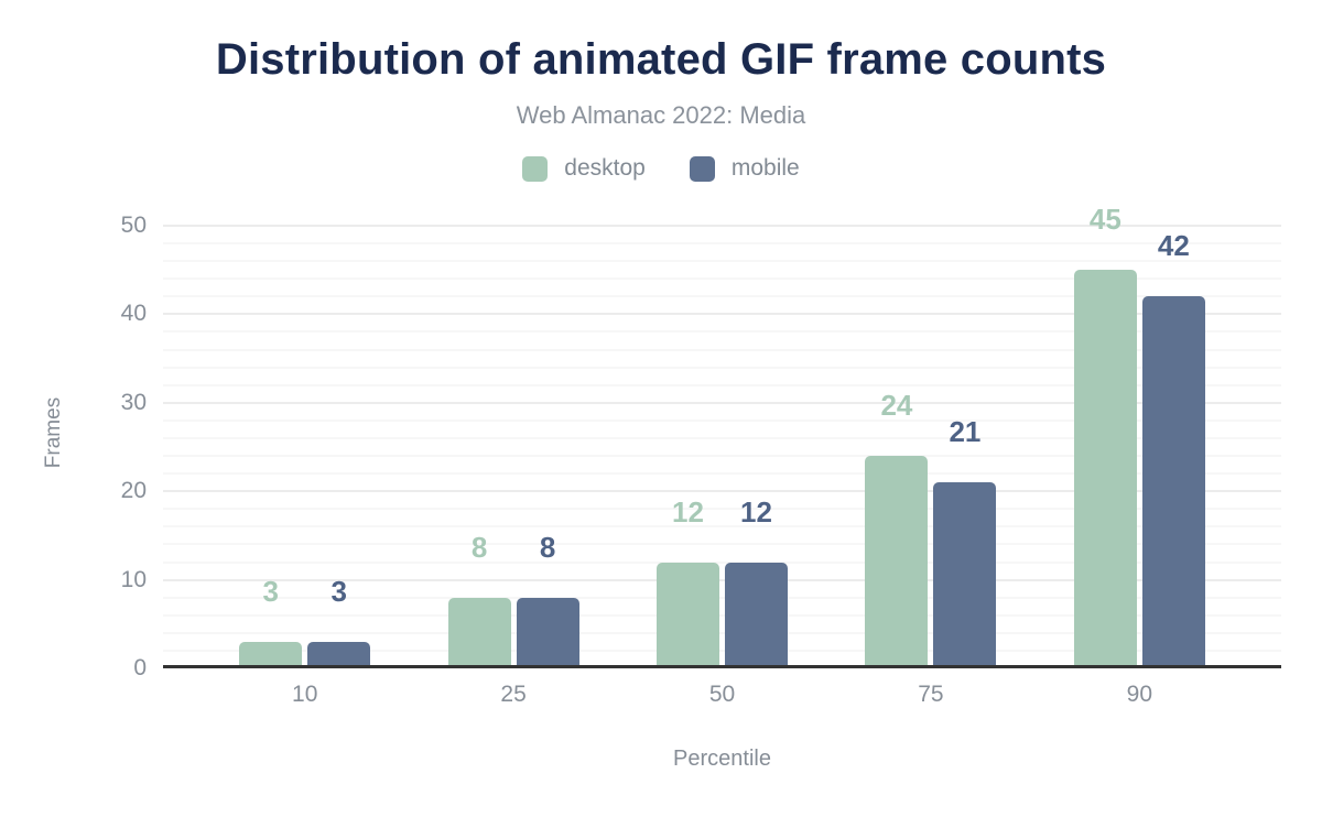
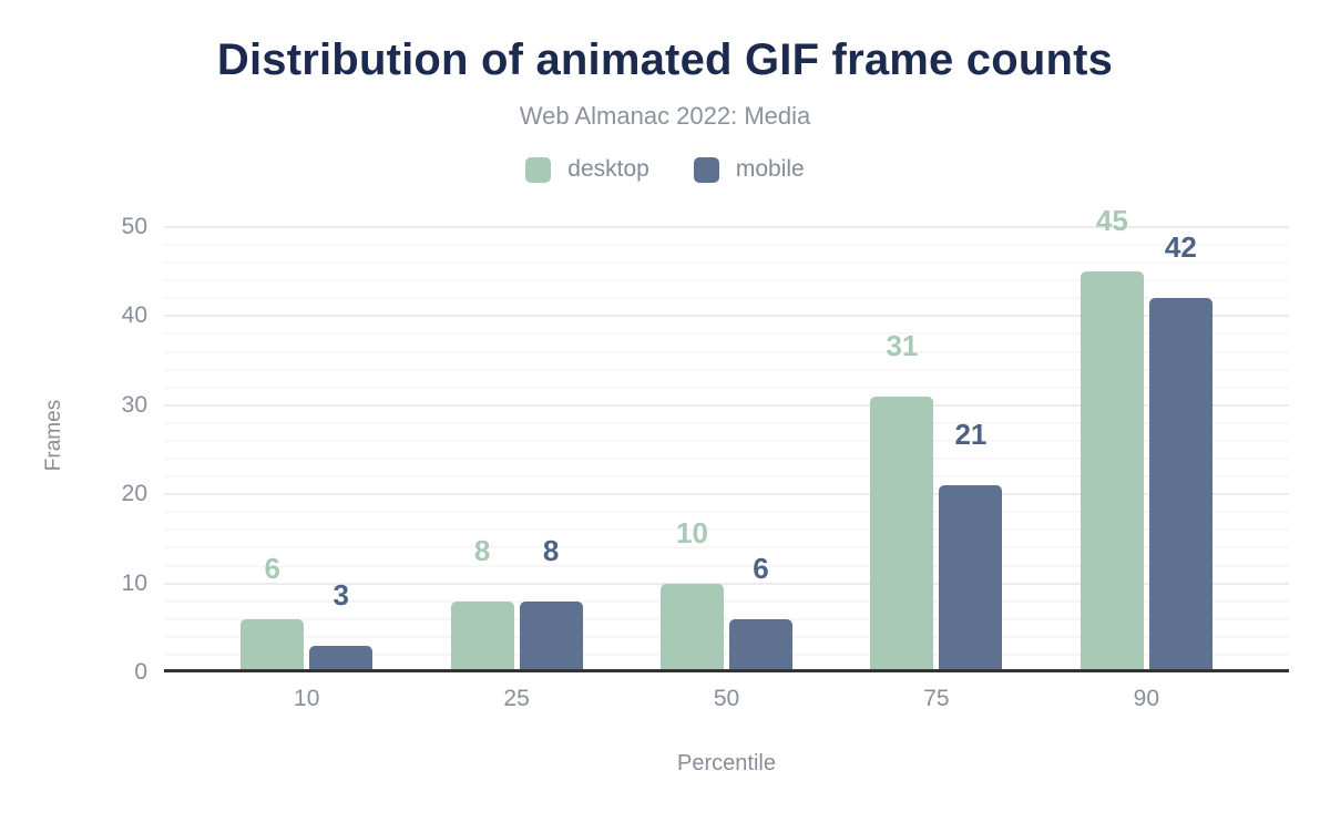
desktop/10: 3 -> 6
desktop/50: 12 -> 10
mobile/50: 12 -> 6
desktop/75: 24 -> 31
